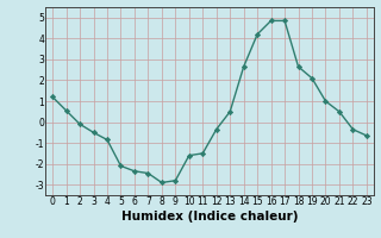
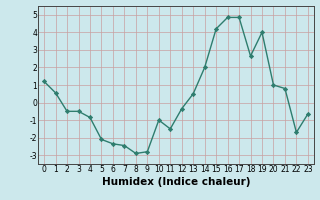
2: -0.1 -> -0.5
10: -1.6 -> -1.0
14: 2.6 -> 2.0
19: 2.1 -> 4.0
21: 0.5 -> 0.8
22: -0.3 -> -1.7
